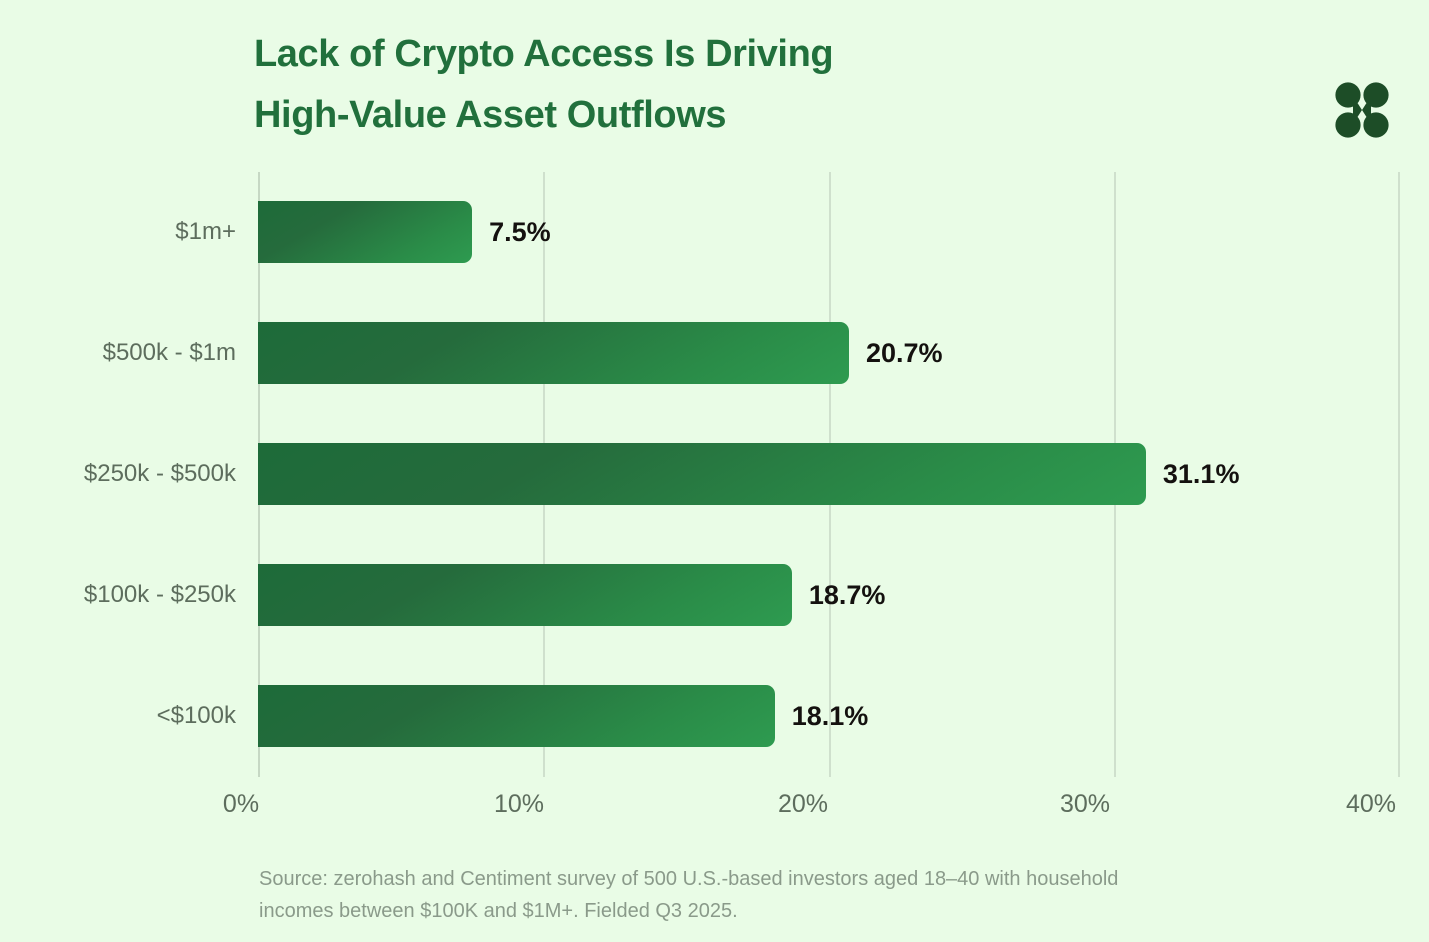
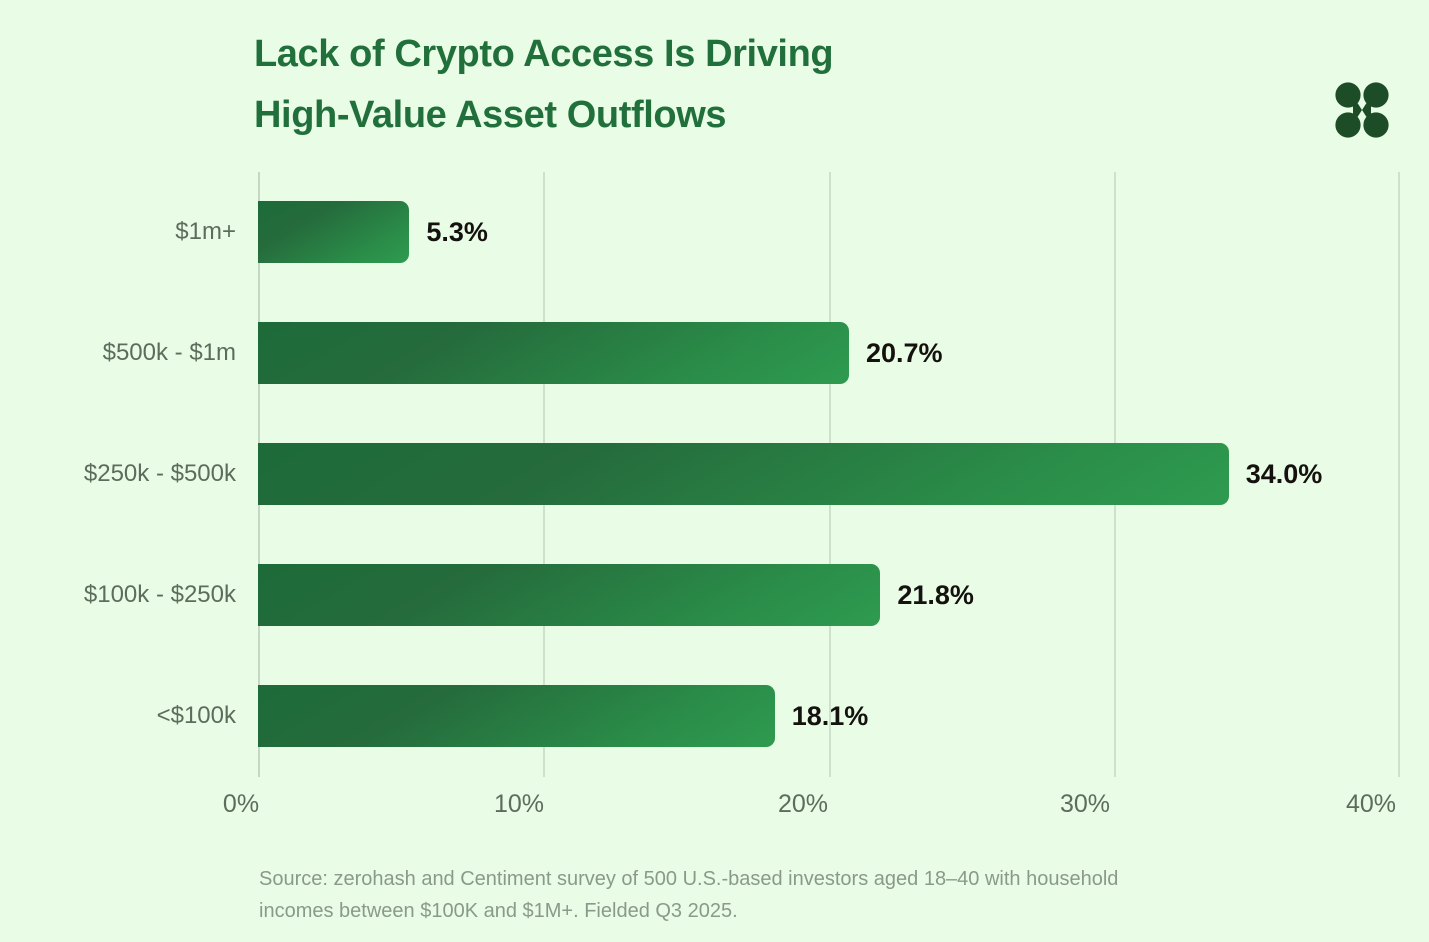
$1m+: 7.5% -> 5.3%
$250k - $500k: 31.1% -> 34.0%
$100k - $250k: 18.7% -> 21.8%
